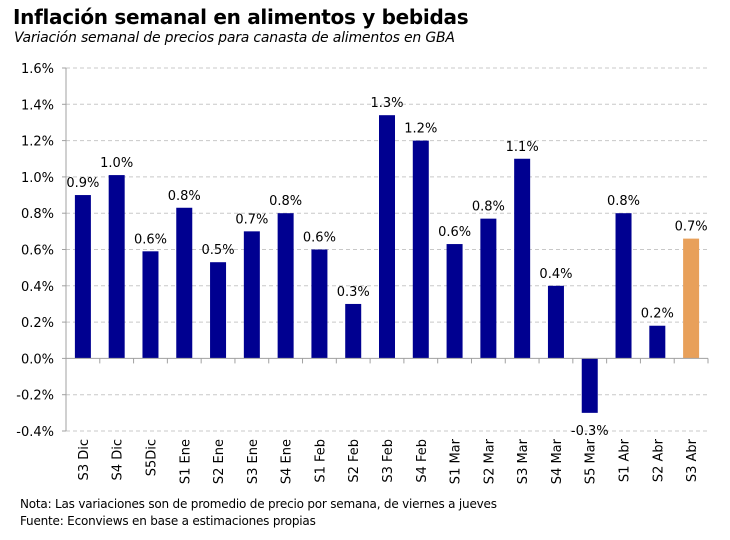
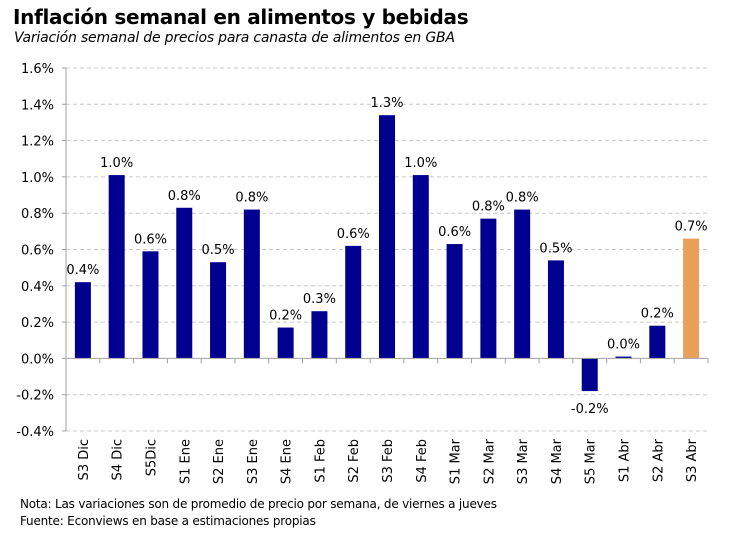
S3 Dic: 0.9% -> 0.4%
S3 Ene: 0.7% -> 0.8%
S4 Ene: 0.8% -> 0.2%
S1 Feb: 0.6% -> 0.3%
S2 Feb: 0.3% -> 0.6%
S4 Feb: 1.2% -> 1.0%
S3 Mar: 1.1% -> 0.8%
S4 Mar: 0.4% -> 0.5%
S5 Mar: -0.3% -> -0.2%
S1 Abr: 0.8% -> 0.0%
